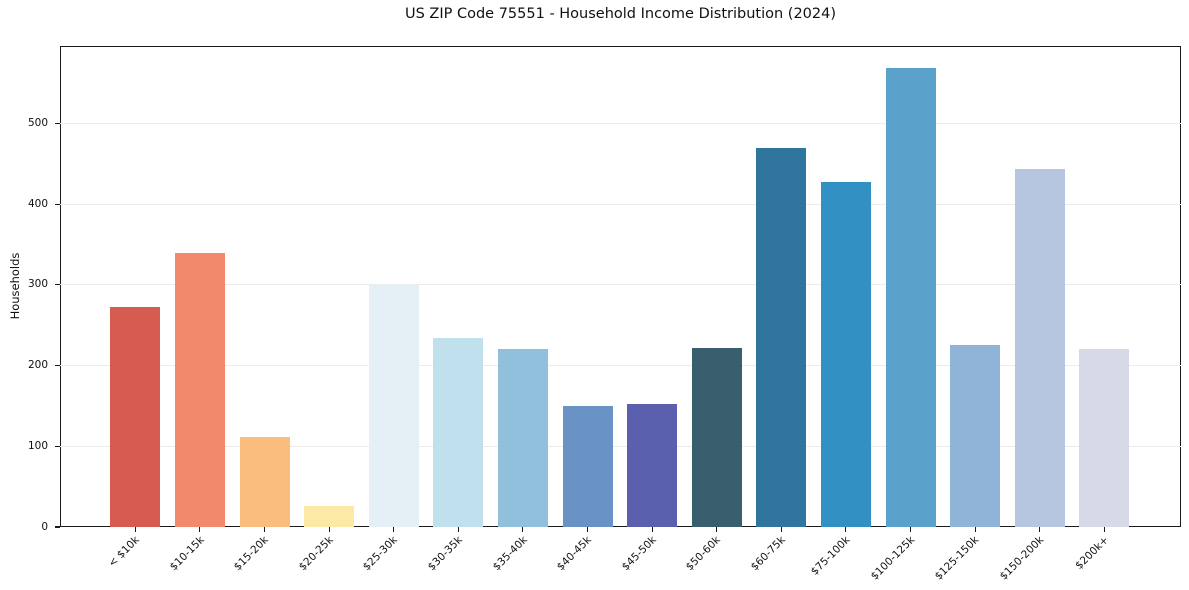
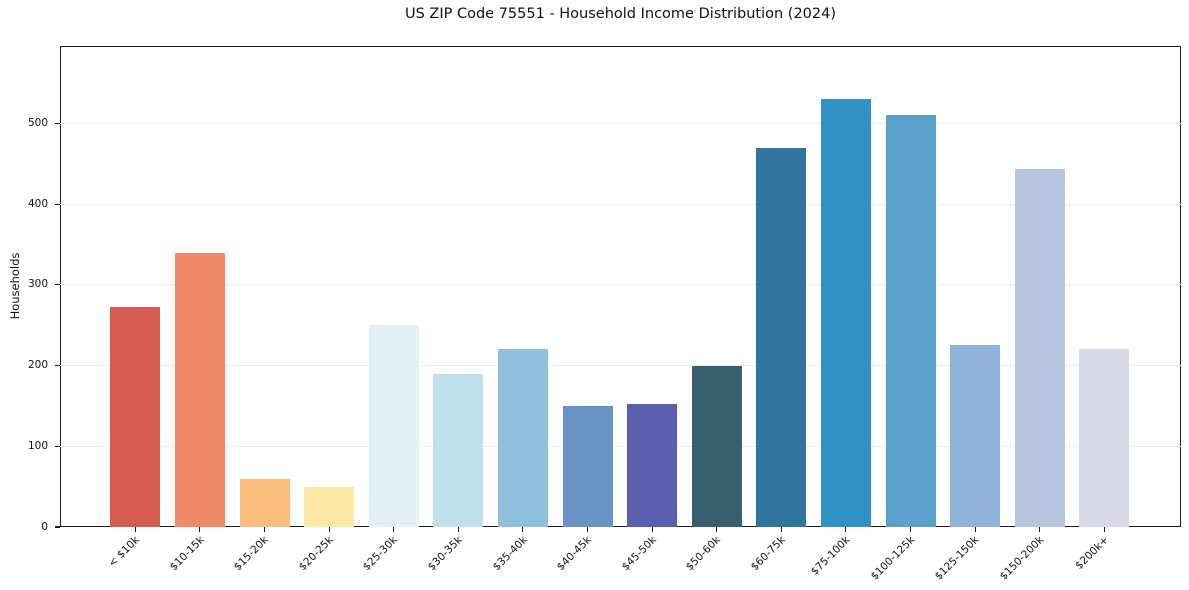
$15-20k: 110 -> 60
$20-25k: 30 -> 50
$25-30k: 300 -> 250
$30-35k: 230 -> 190
$50-60k: 220 -> 200
$75-100k: 430 -> 530
$100-125k: 570 -> 510
